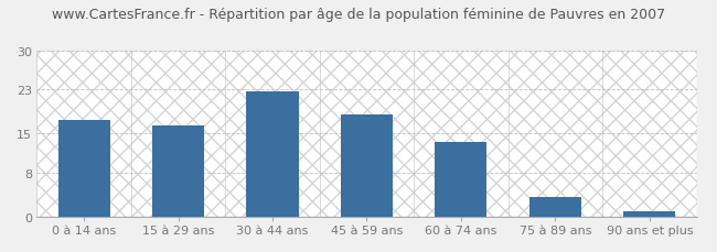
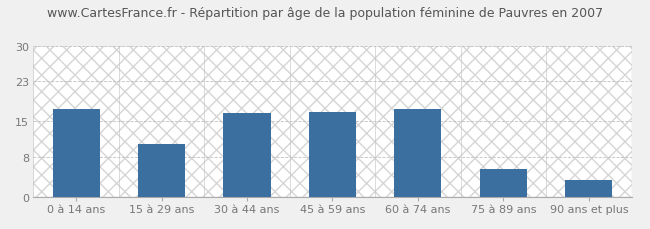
15 à 29 ans: 16.5 -> 10.6
30 à 44 ans: 22.5 -> 16.6
45 à 59 ans: 18.5 -> 16.8
60 à 74 ans: 13.5 -> 17.4
75 à 89 ans: 3.5 -> 5.6
90 ans et plus: 1.0 -> 3.4
